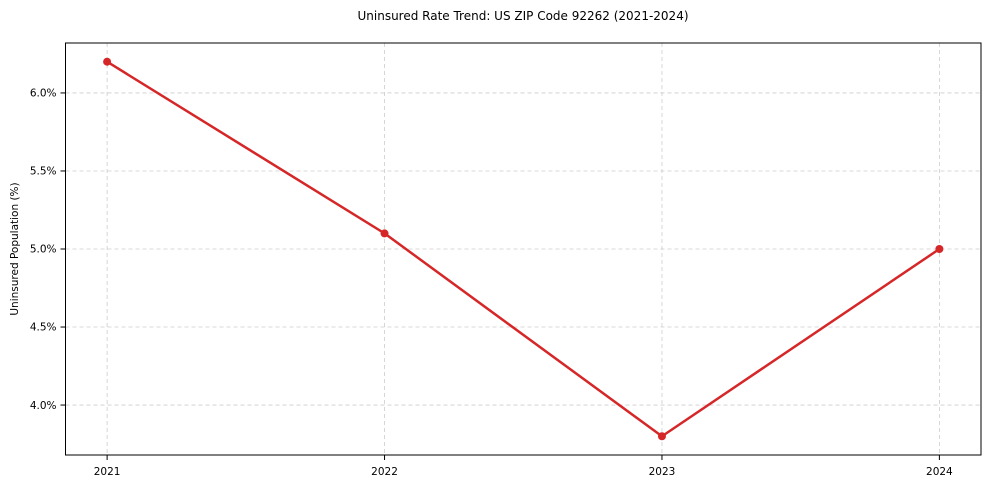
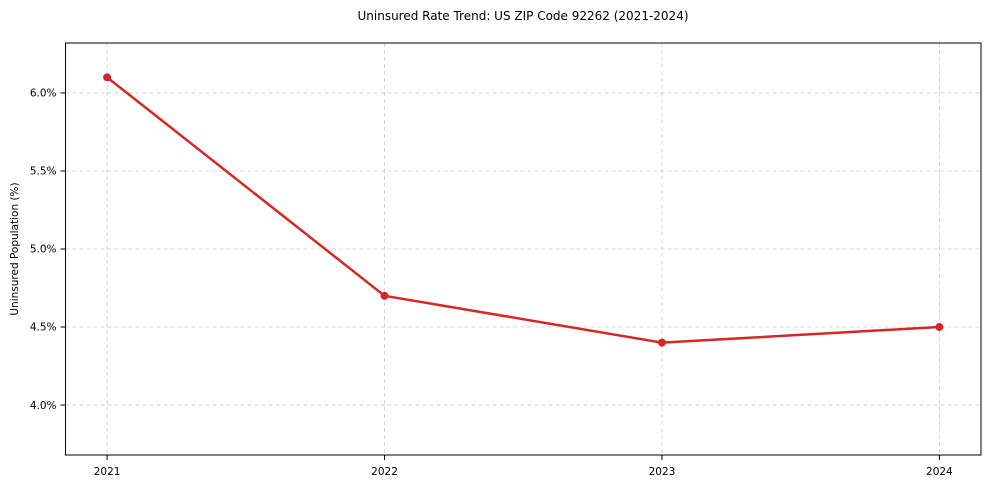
2021: 6.2% -> 6.1%
2022: 5.1% -> 4.7%
2023: 3.8% -> 4.4%
2024: 5.0% -> 4.5%
